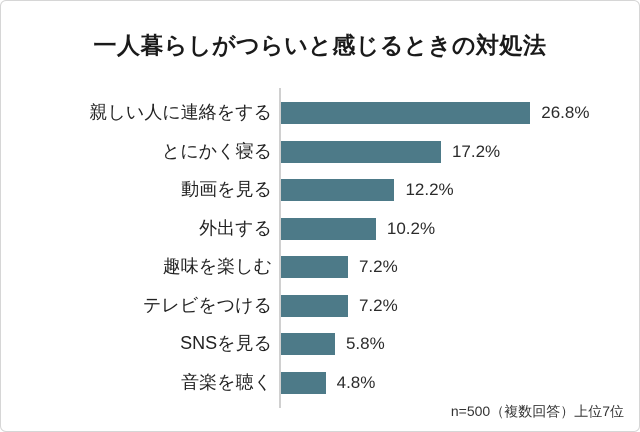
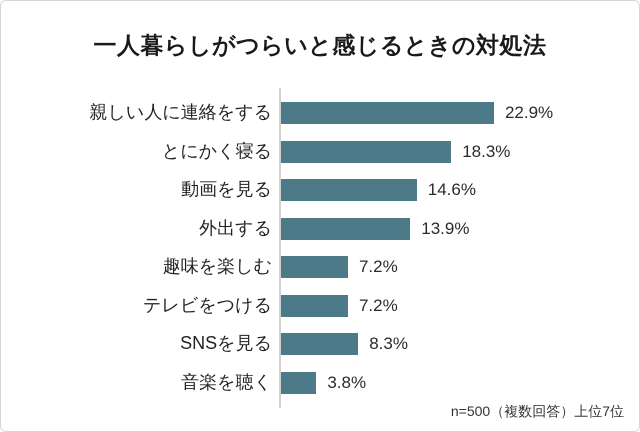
親しい人に連絡をする: 26.8% -> 22.9%
とにかく寝る: 17.2% -> 18.3%
動画を見る: 12.2% -> 14.6%
外出する: 10.2% -> 13.9%
SNSを見る: 5.8% -> 8.3%
音楽を聴く: 4.8% -> 3.8%
